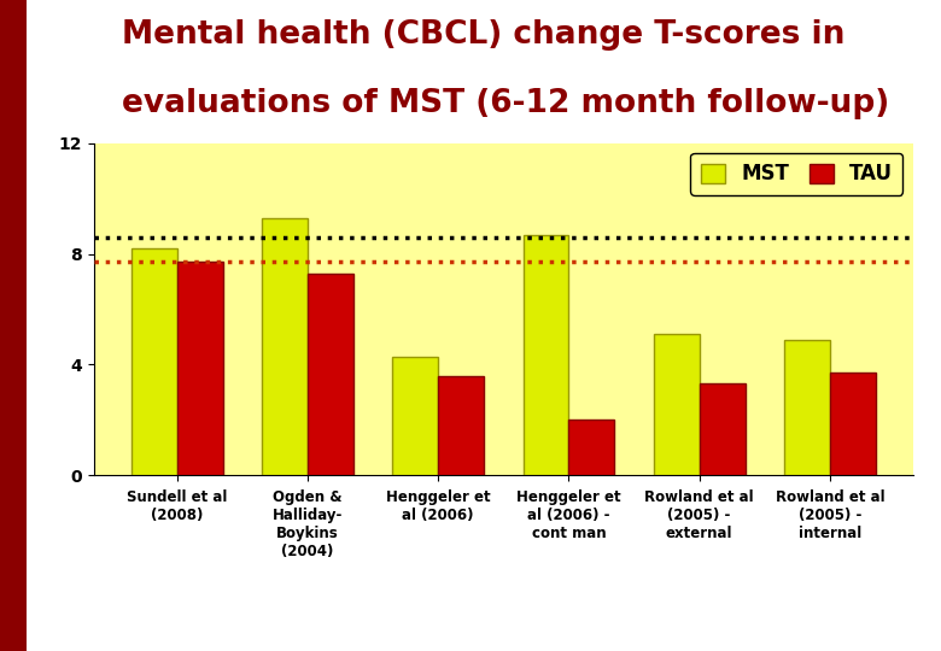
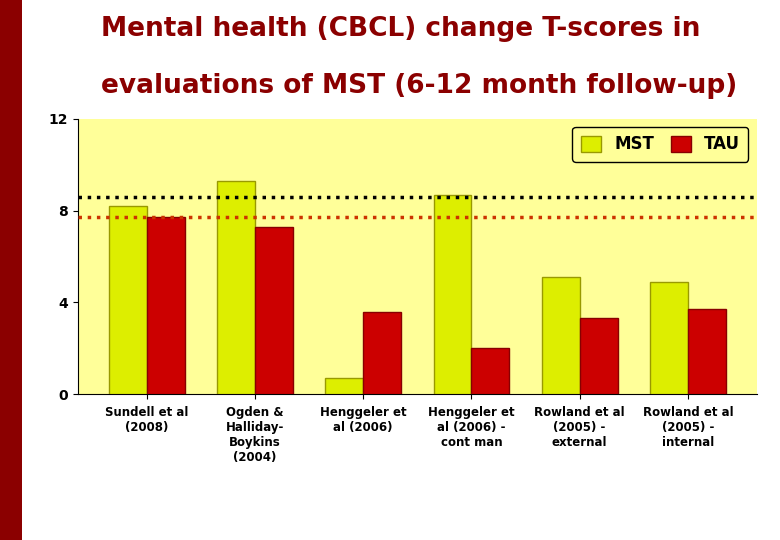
MST/Henggeler et al (2006): 4.3 -> 0.7
